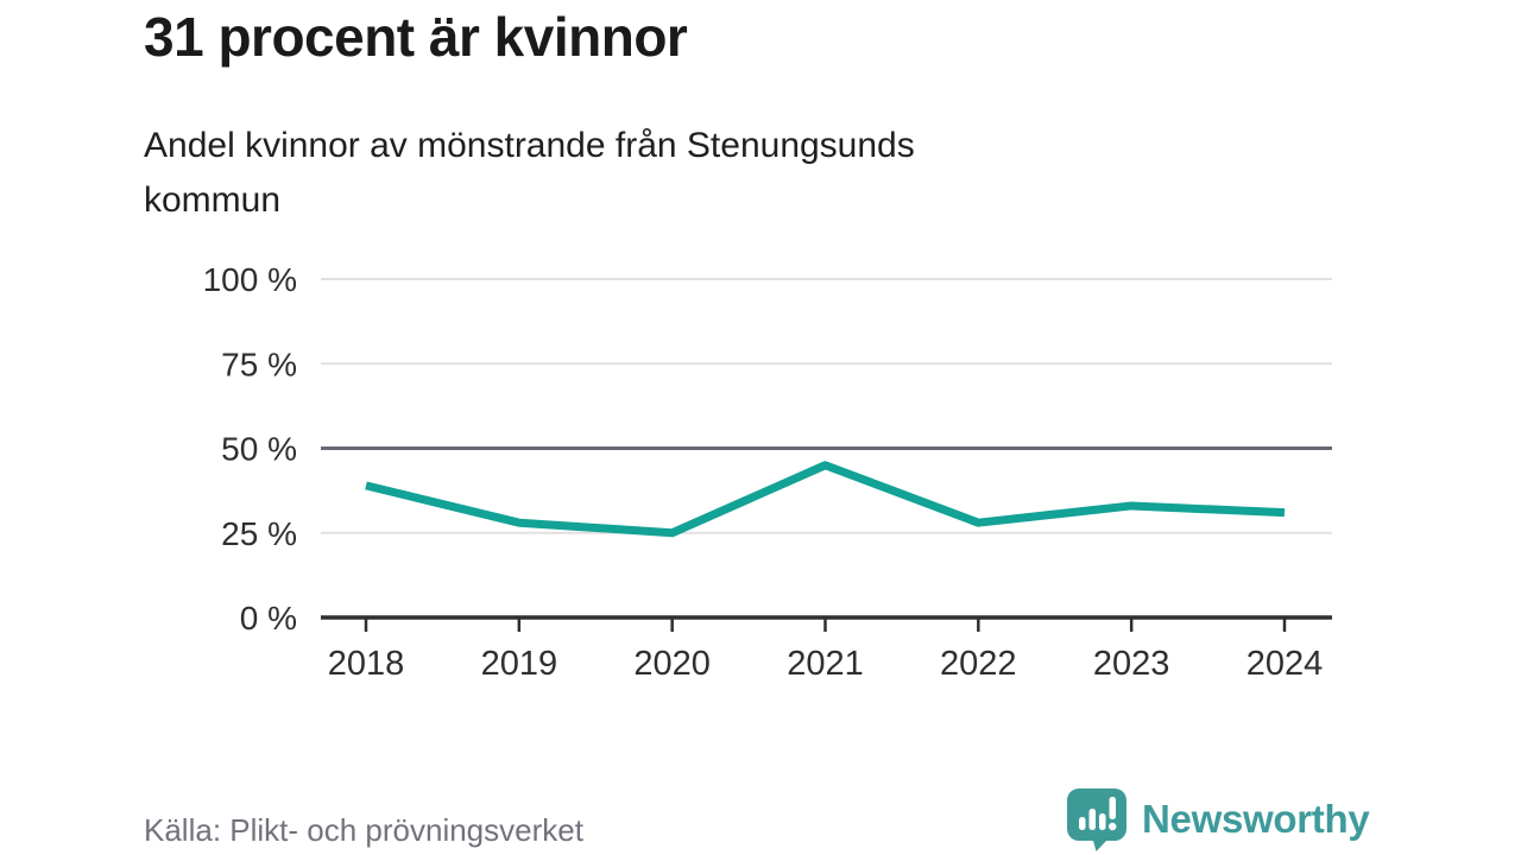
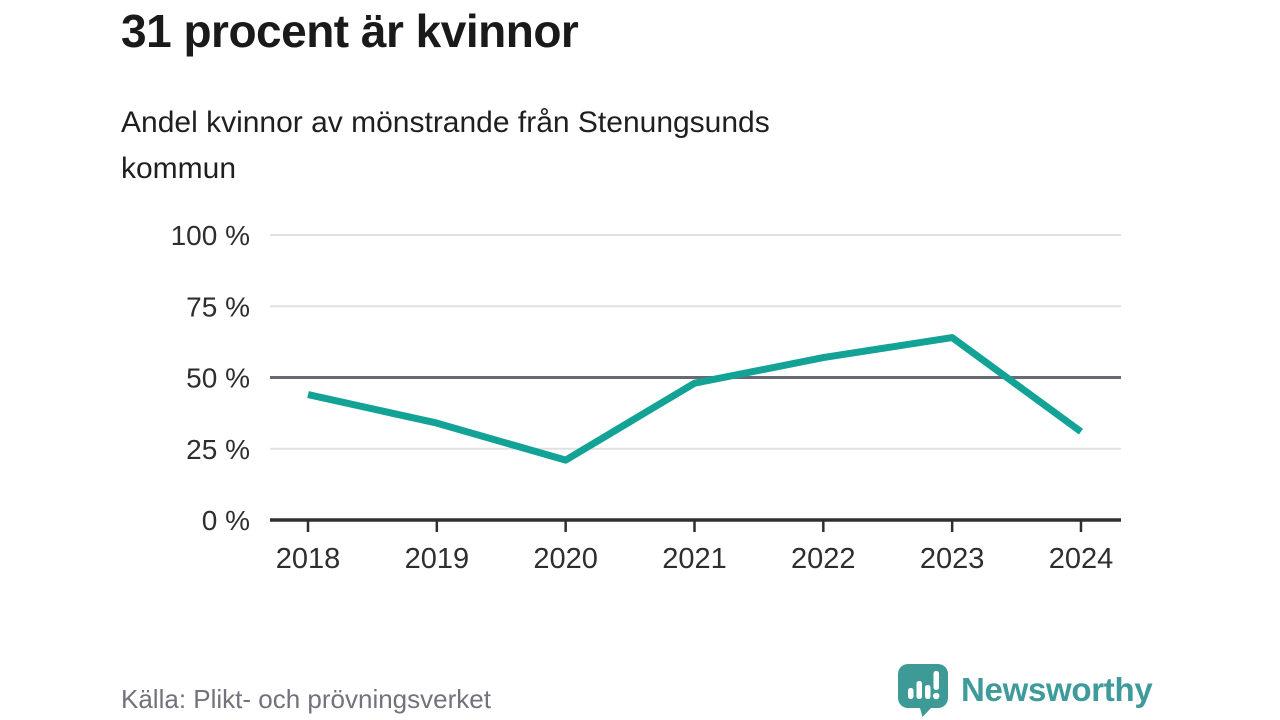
2018: 39% -> 44%
2019: 28% -> 34%
2020: 25% -> 21%
2021: 45% -> 48%
2022: 28% -> 57%
2023: 33% -> 64%
